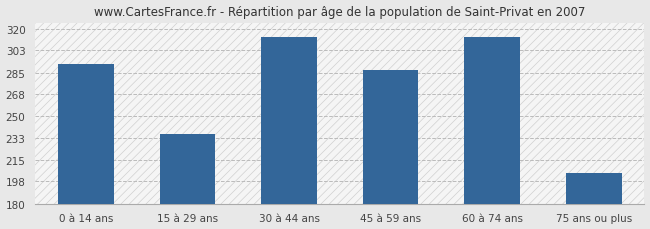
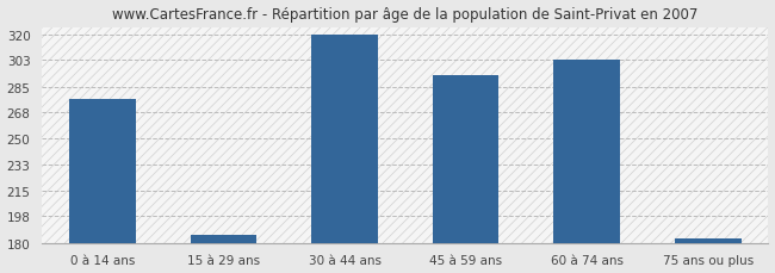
0 à 14 ans: 292 -> 277
15 à 29 ans: 236 -> 185
30 à 44 ans: 314 -> 320
45 à 59 ans: 287 -> 293
60 à 74 ans: 314 -> 303
75 ans ou plus: 205 -> 183
